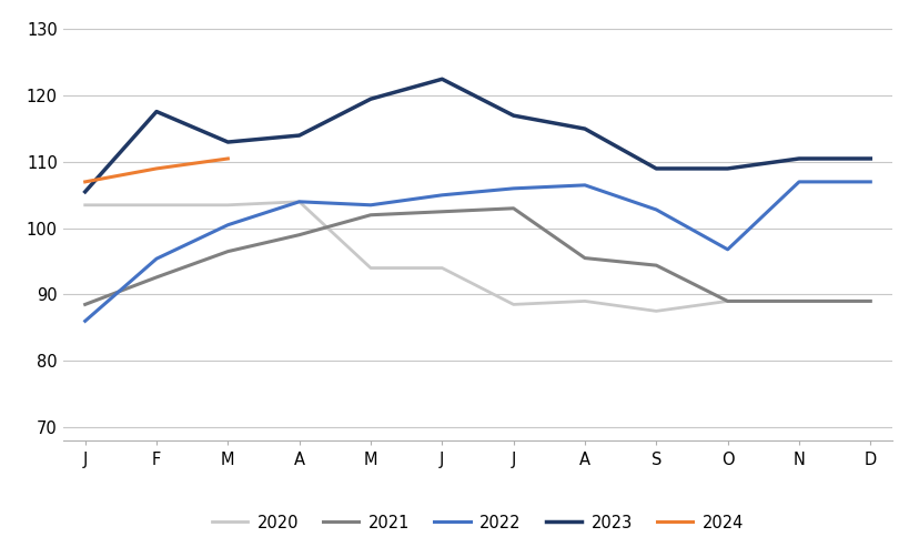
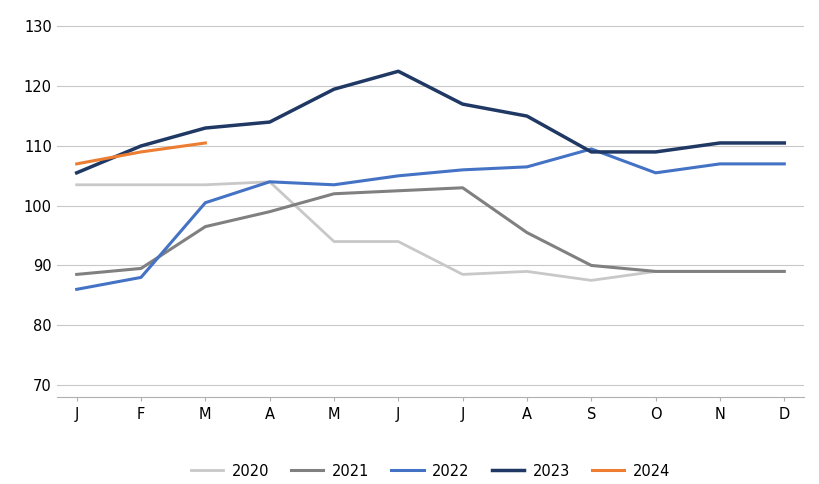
2021/F: 92.6 -> 89.5
2022/F: 95.4 -> 88.0
2023/F: 117.6 -> 110.0
2021/S: 94.4 -> 90.0
2022/S: 102.8 -> 109.5
2022/O: 96.8 -> 105.5
